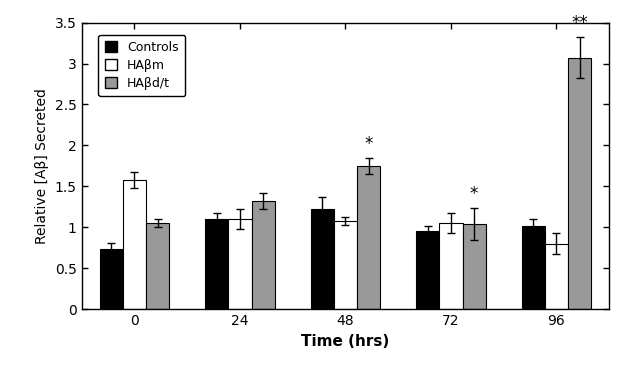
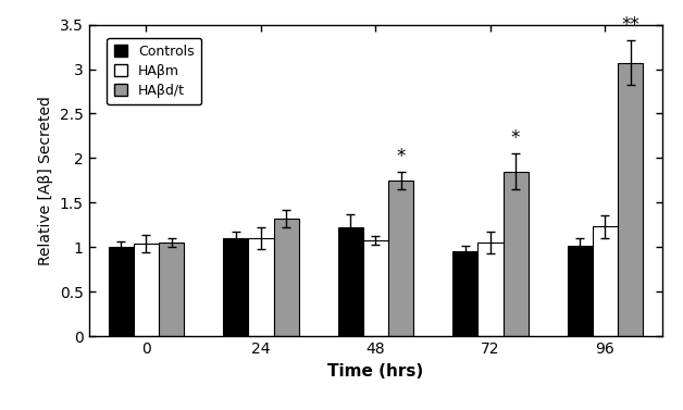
Controls/0: 0.74 -> 1.00
HAβm/0: 1.58 -> 1.04
HAβd/t/72: 1.04 -> 1.85
HAβm/96: 0.80 -> 1.23
